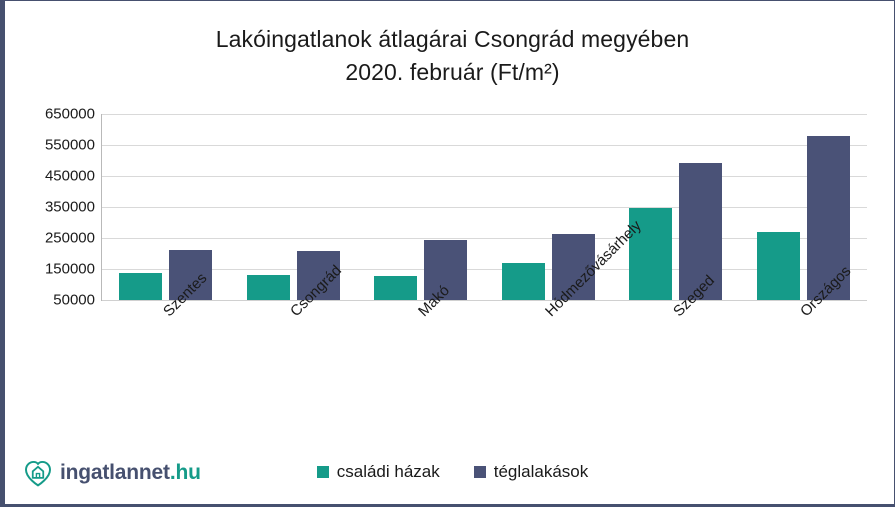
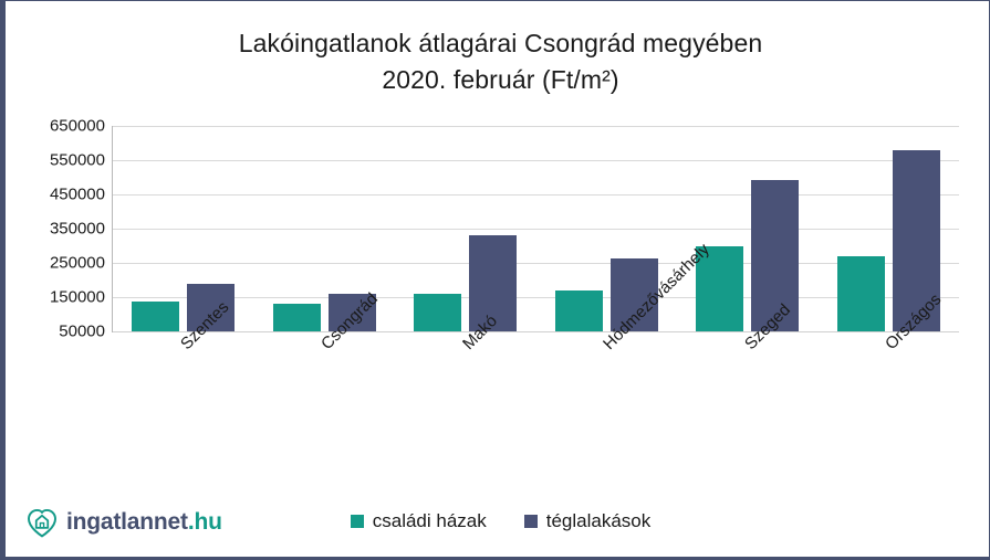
téglalakások/Szentes: 210000 -> 190000
téglalakások/Csongrád: 210000 -> 160000
családi házak/Makó: 130000 -> 160000
téglalakások/Makó: 240000 -> 330000
családi házak/Szeged: 350000 -> 300000
